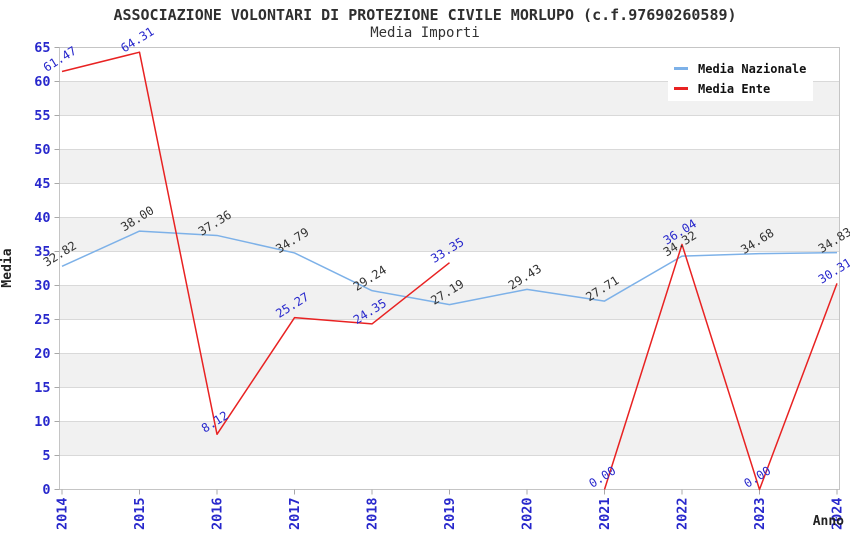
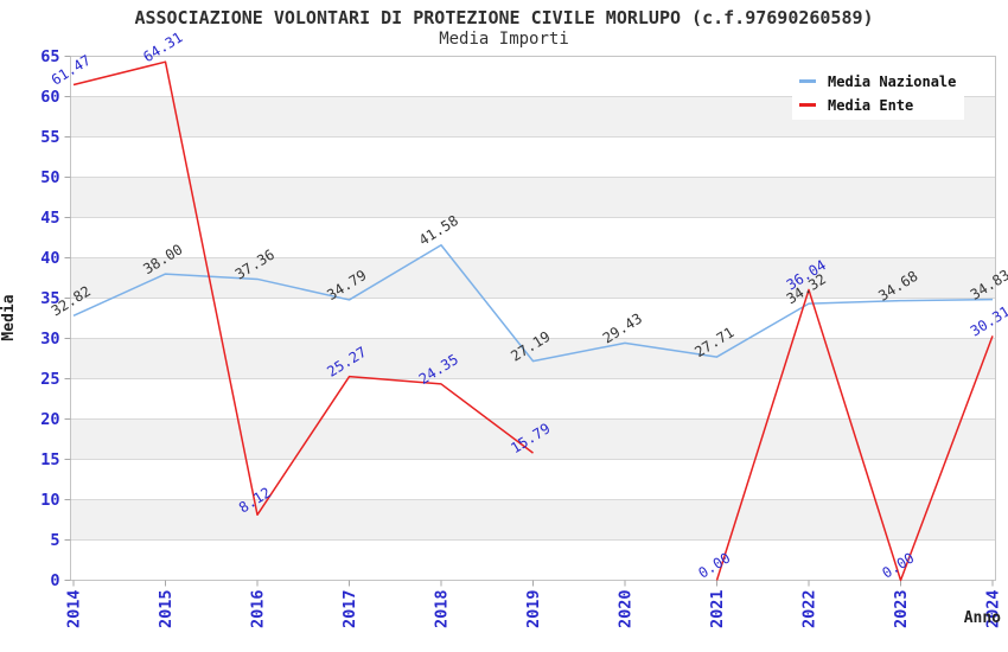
Media Nazionale/2018: 29.24 -> 41.58
Media Ente/2019: 33.35 -> 15.79
